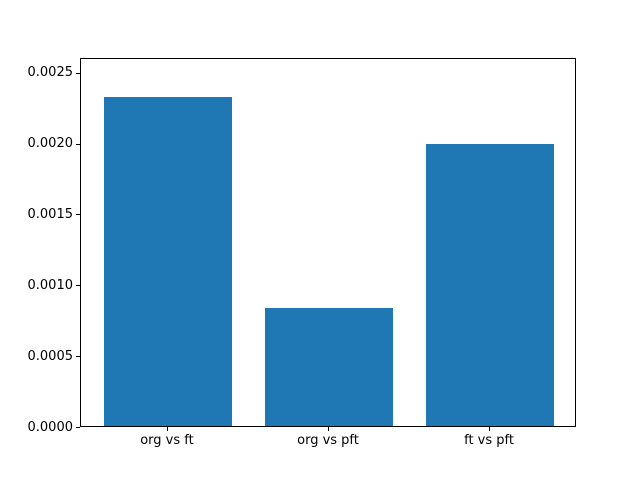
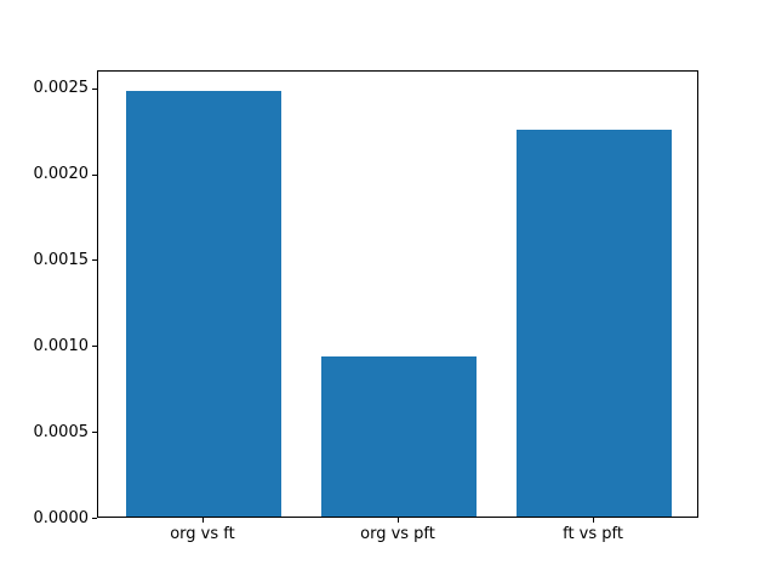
org vs ft: 0.00232 -> 0.00248
org vs pft: 0.00083 -> 0.00093
ft vs pft: 0.00199 -> 0.00225
